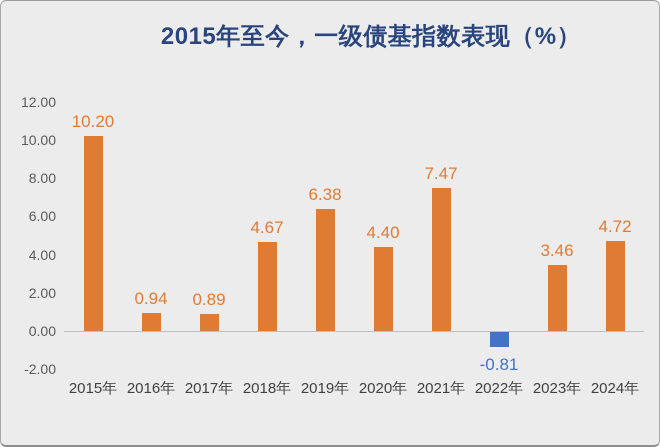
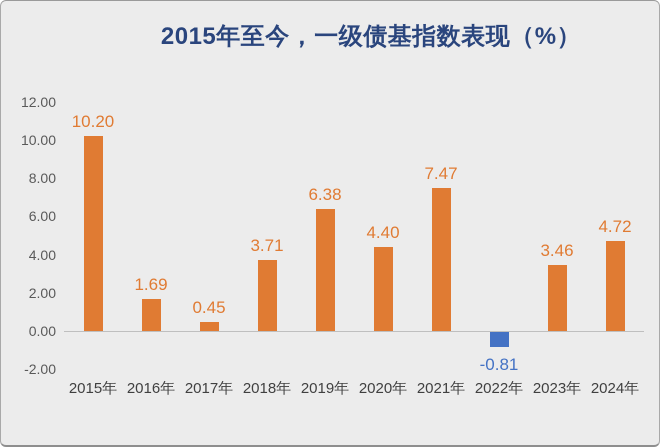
2016年: 0.94 -> 1.69
2017年: 0.89 -> 0.45
2018年: 4.67 -> 3.71
